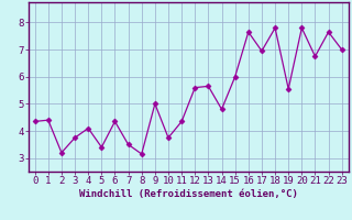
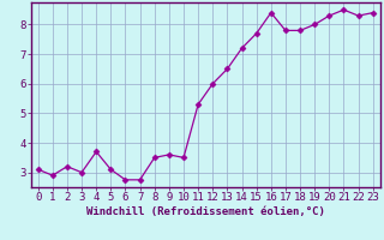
0: 4.35 -> 3.10
1: 4.40 -> 2.90
3: 3.75 -> 3.00
4: 4.10 -> 3.70
5: 3.40 -> 3.10
6: 4.35 -> 2.75
7: 3.50 -> 2.75
8: 3.15 -> 3.50
9: 5.00 -> 3.60
10: 3.75 -> 3.50
11: 4.35 -> 5.30
12: 5.60 -> 6.00
13: 5.65 -> 6.50
14: 4.80 -> 7.20
15: 6.00 -> 7.70
16: 7.65 -> 8.40
17: 6.95 -> 7.80
19: 5.55 -> 8.00
20: 7.80 -> 8.30
21: 6.75 -> 8.50
22: 7.65 -> 8.30
23: 7.00 -> 8.40
